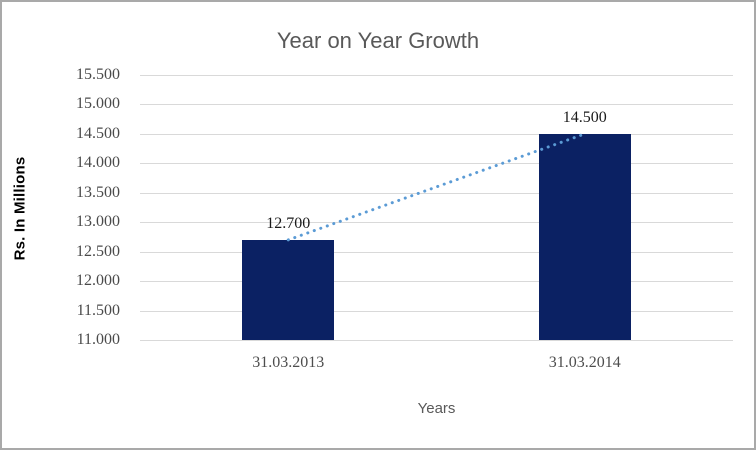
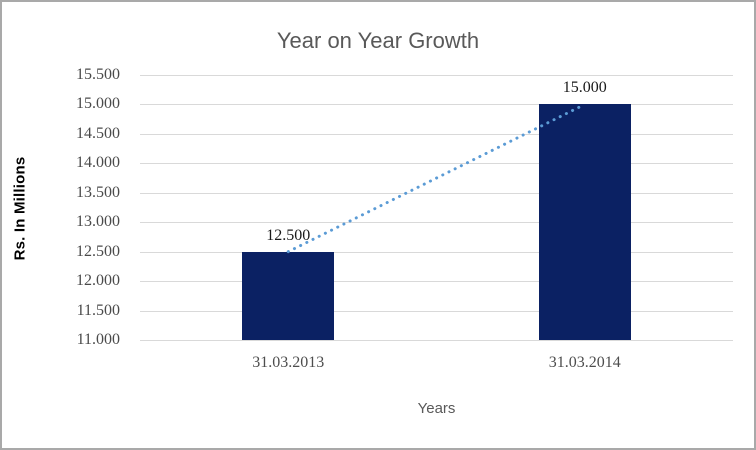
31.03.2013: 12.700 -> 12.500
31.03.2014: 14.500 -> 15.000
